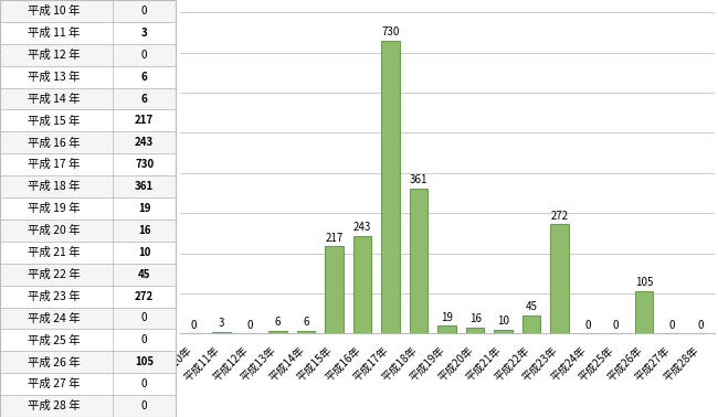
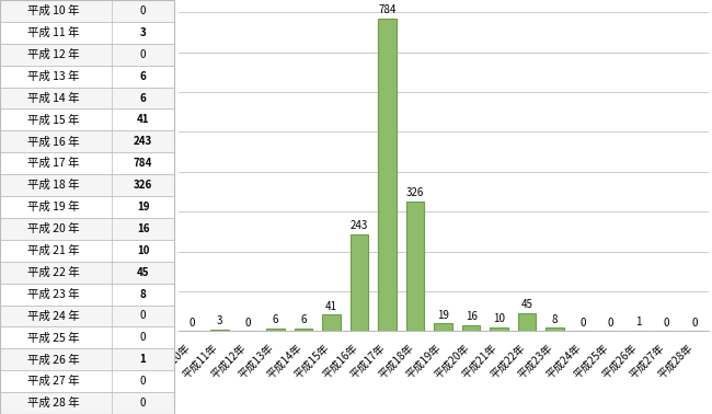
平成15年: 217 -> 41
平成17年: 730 -> 784
平成18年: 361 -> 326
平成23年: 272 -> 8
平成26年: 105 -> 1
